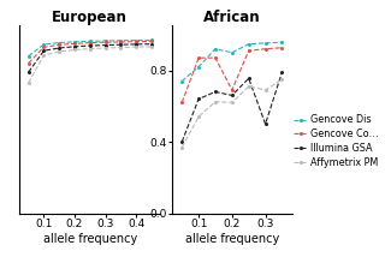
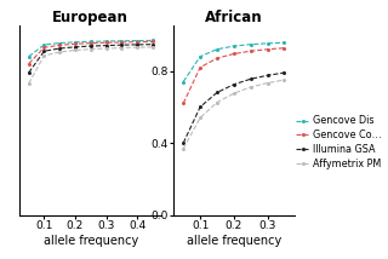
African/Gencove Dis/0.1: 0.82 -> 0.88
African/Gencove Co…/0.1: 0.87 -> 0.82
African/Illumina GSA/0.1: 0.64 -> 0.60
African/Gencove Dis/0.2: 0.90 -> 0.94
African/Gencove Co…/0.2: 0.69 -> 0.90
African/Illumina GSA/0.2: 0.66 -> 0.72
African/Affymetrix PM/0.2: 0.62 -> 0.68
African/Illumina GSA/0.3: 0.50 -> 0.78
African/Affymetrix PM/0.3: 0.69 -> 0.73
